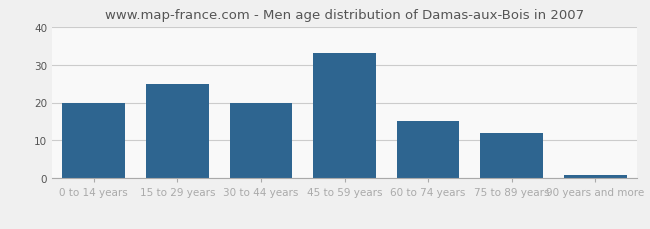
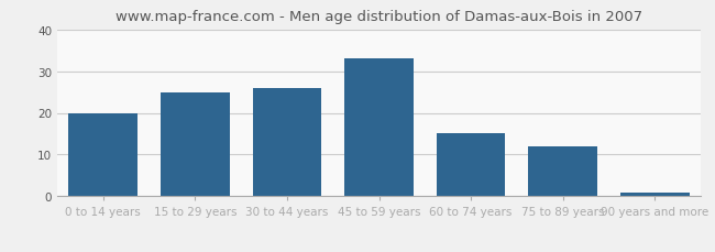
30 to 44 years: 20 -> 26
